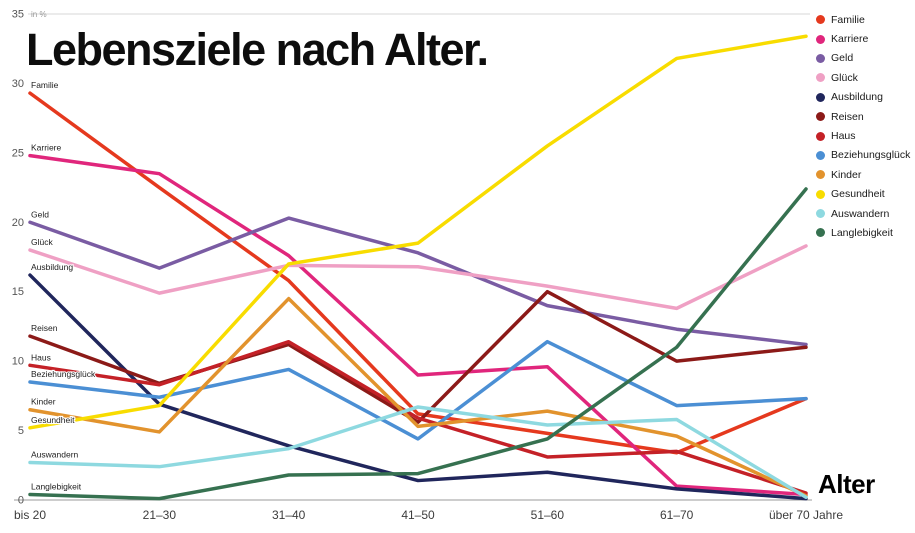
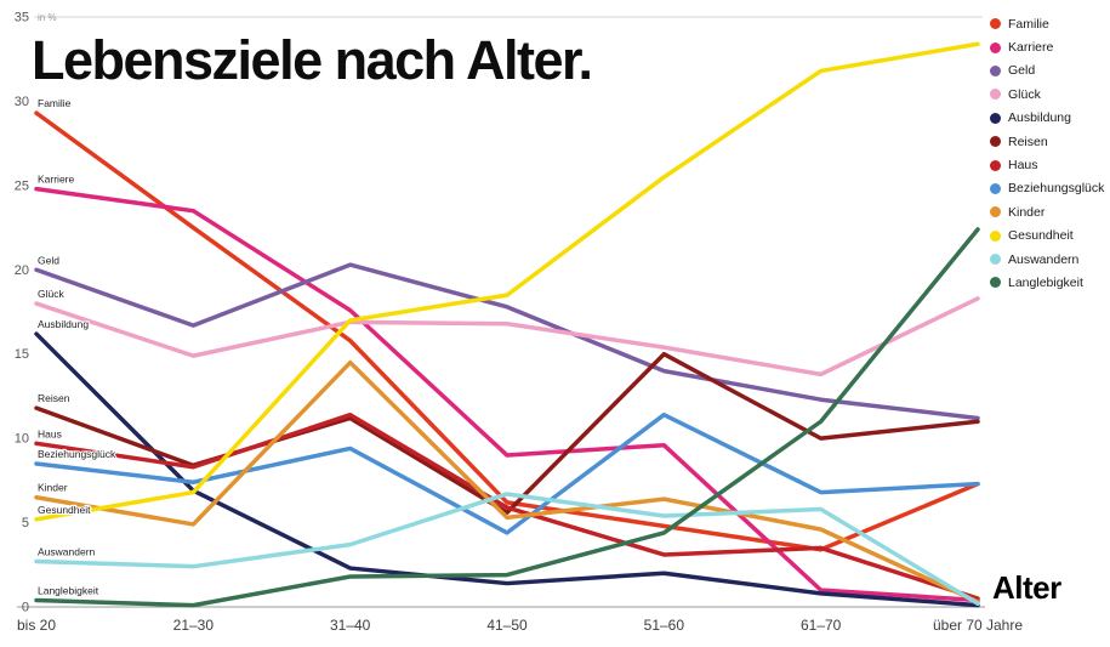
Ausbildung/31–40: 3.9 -> 2.3
